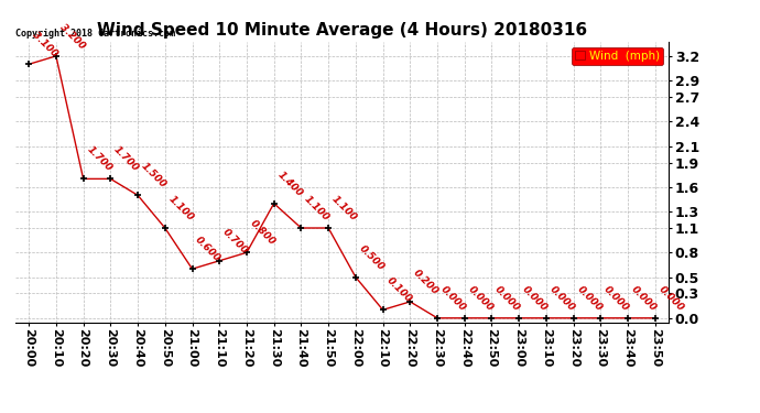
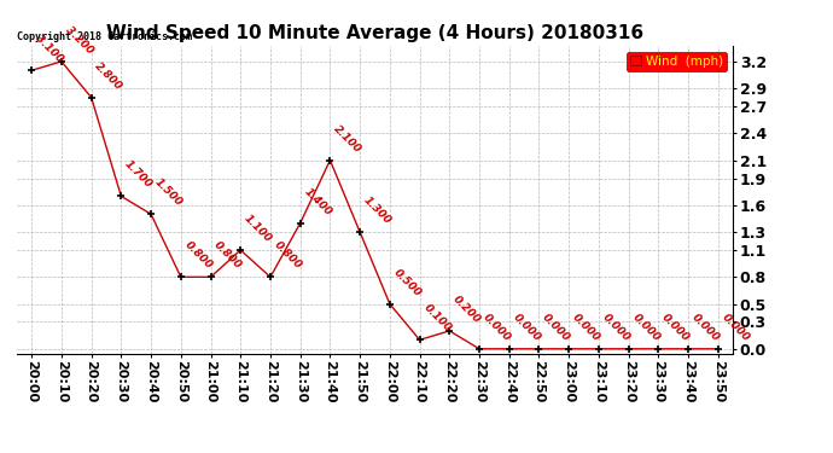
20:20: 1.700 -> 2.800
20:50: 1.100 -> 0.800
21:00: 0.600 -> 0.800
21:10: 0.700 -> 1.100
21:40: 1.100 -> 2.100
21:50: 1.100 -> 1.300
